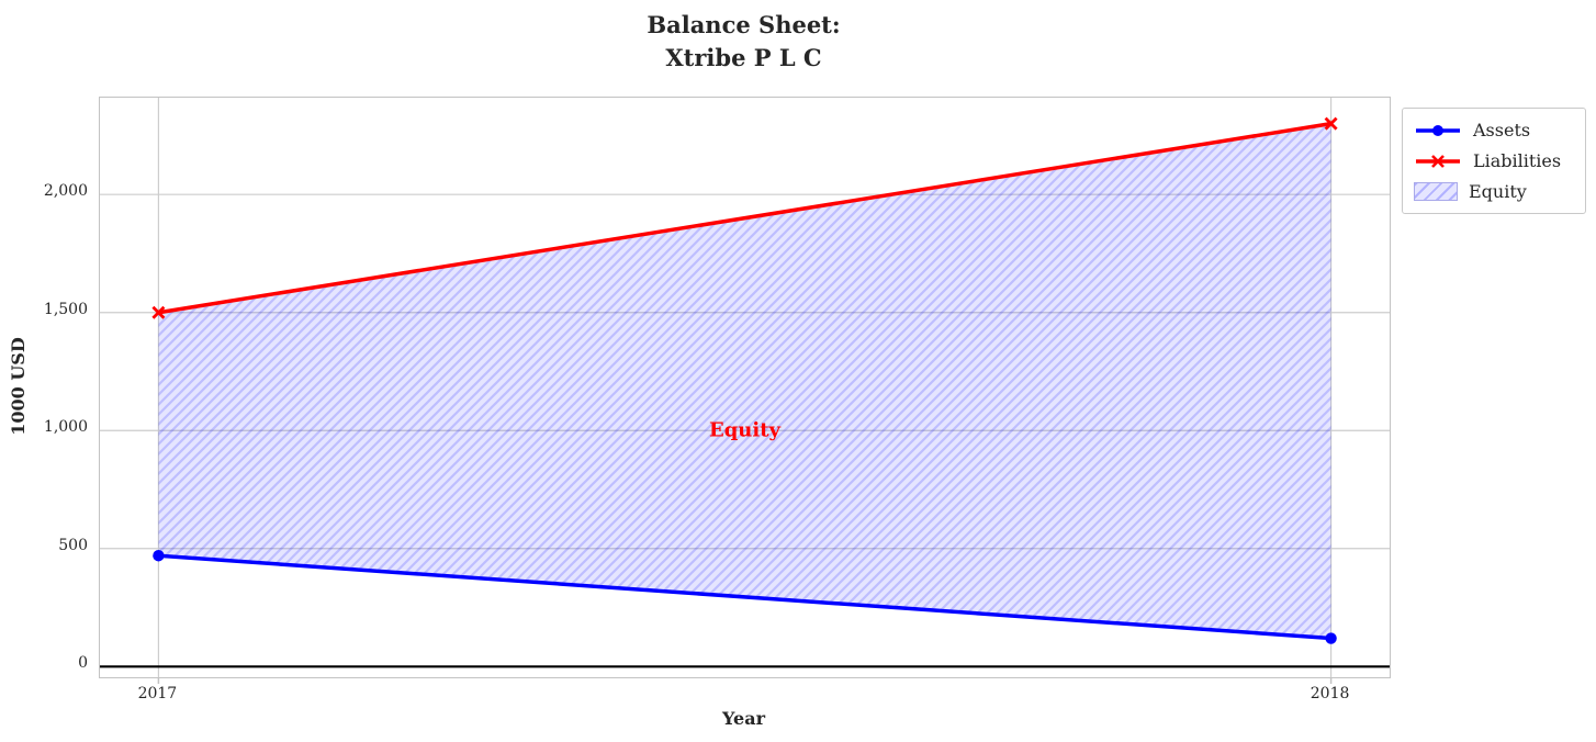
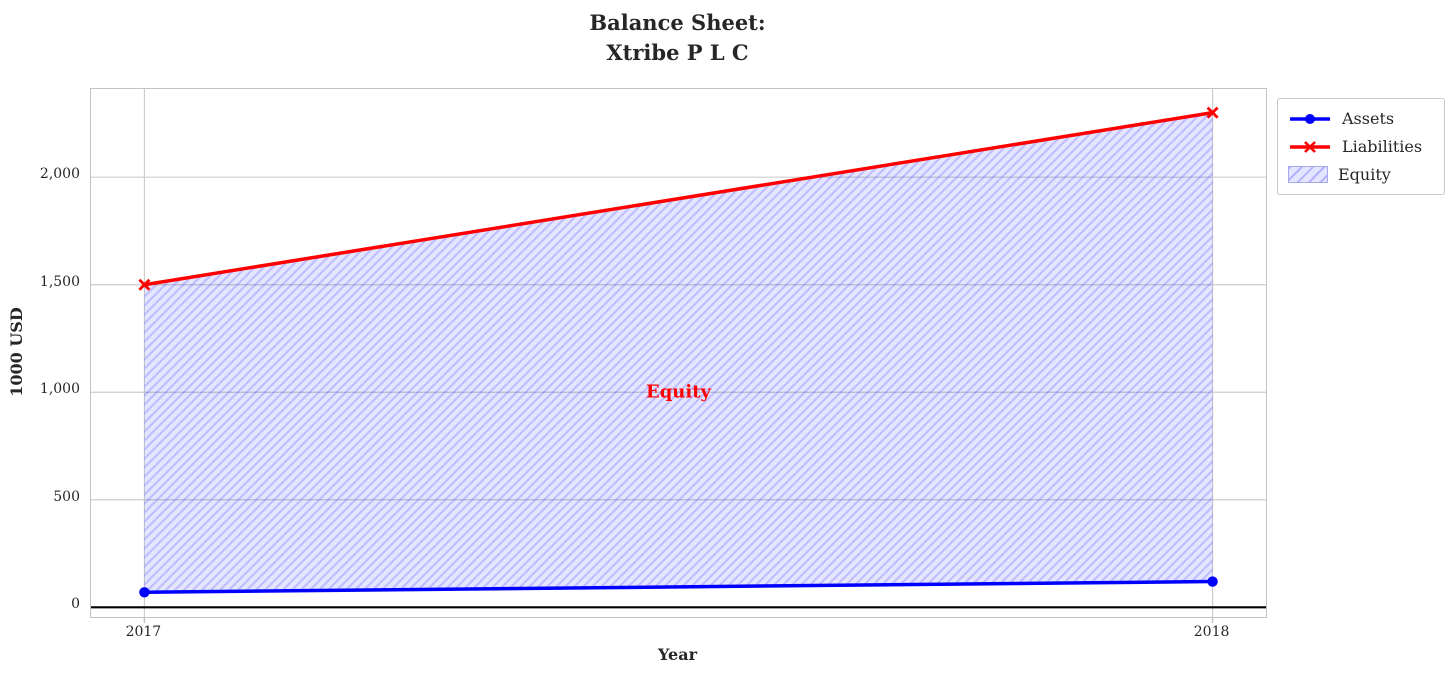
Assets/2017: 470 -> 70
